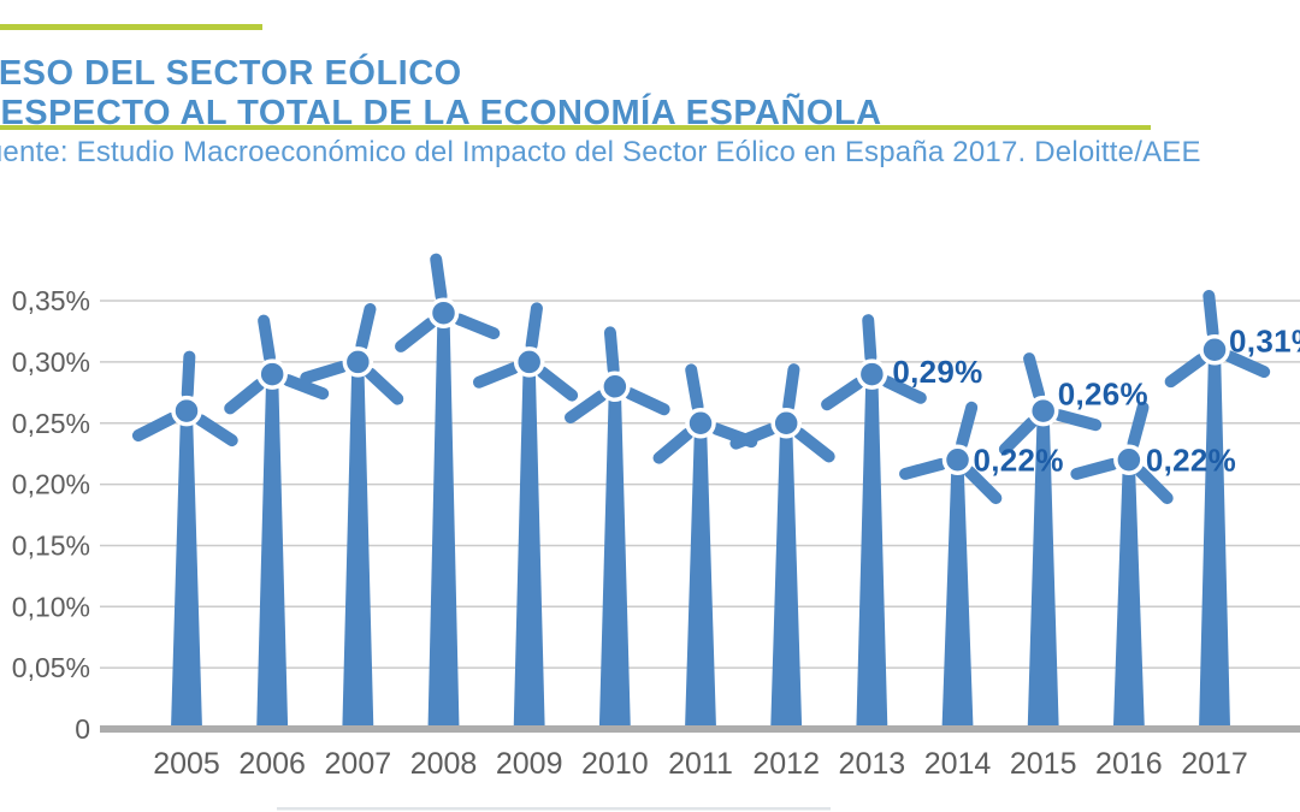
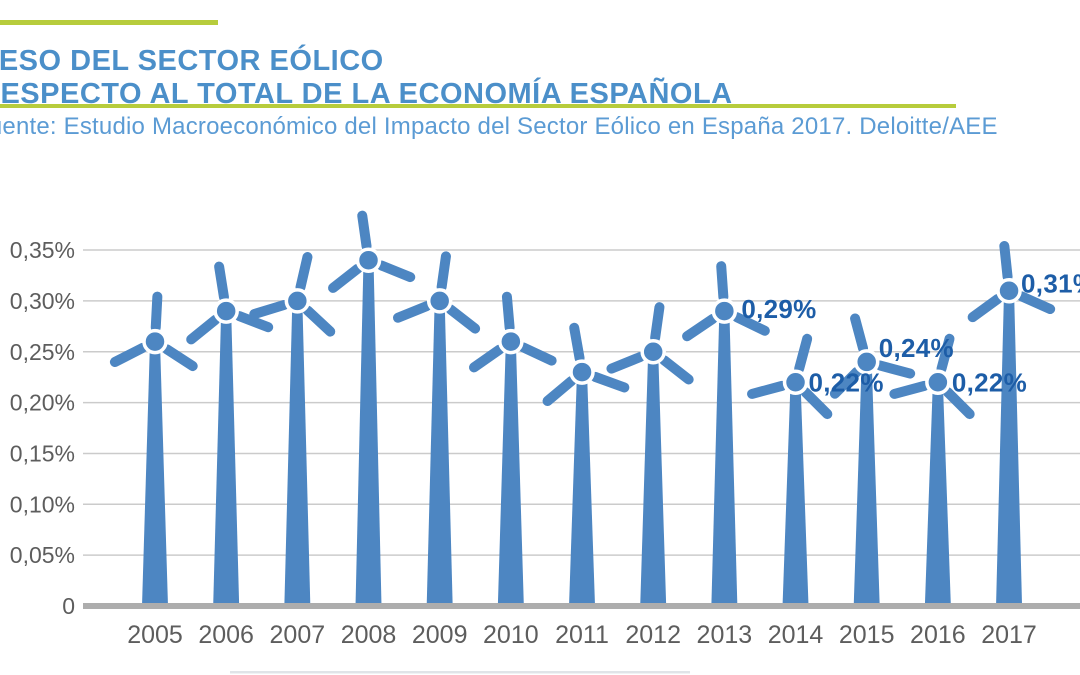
2010: 0,28% -> 0,26%
2011: 0,25% -> 0,23%
2015: 0,26% -> 0,24%
